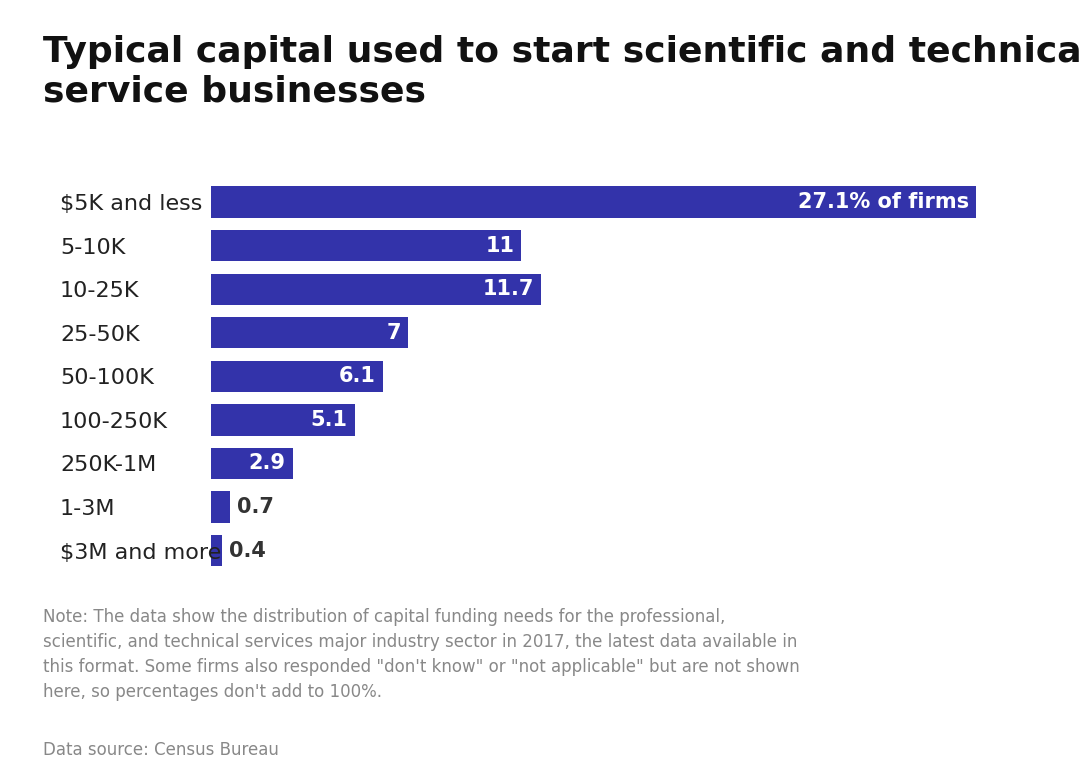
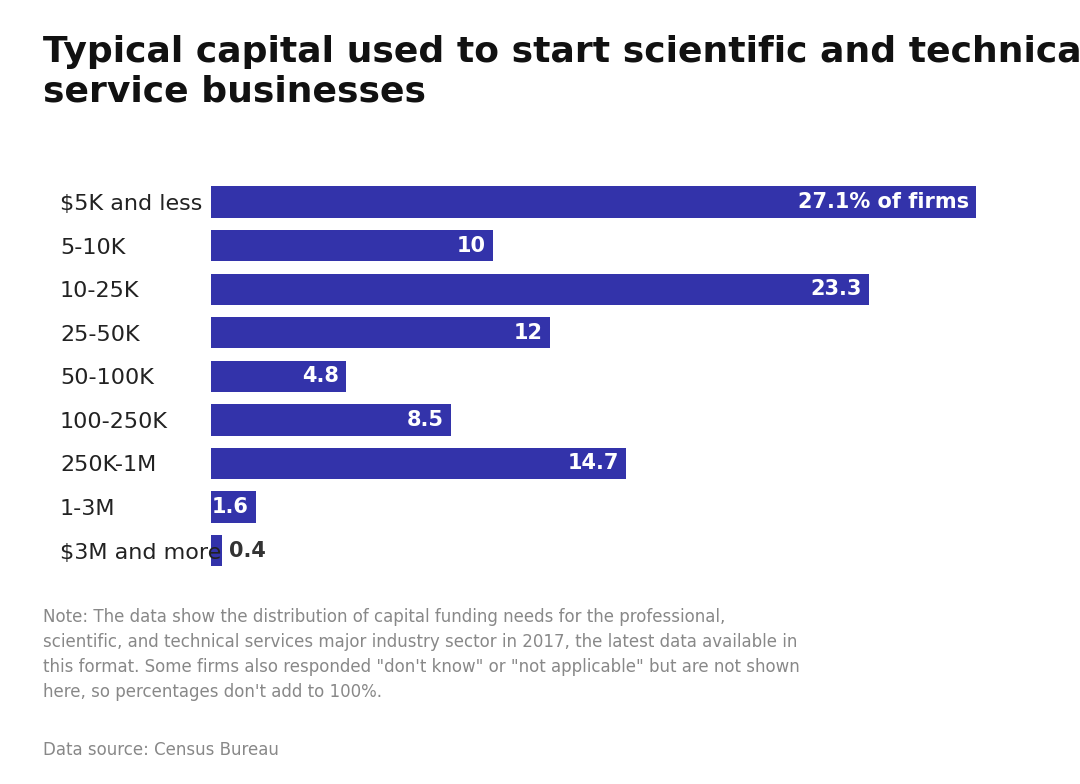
5-10K: 11 -> 10
10-25K: 11.7 -> 23.3
25-50K: 7 -> 12
50-100K: 6.1 -> 4.8
100-250K: 5.1 -> 8.5
250K-1M: 2.9 -> 14.7
1-3M: 0.7 -> 1.6
